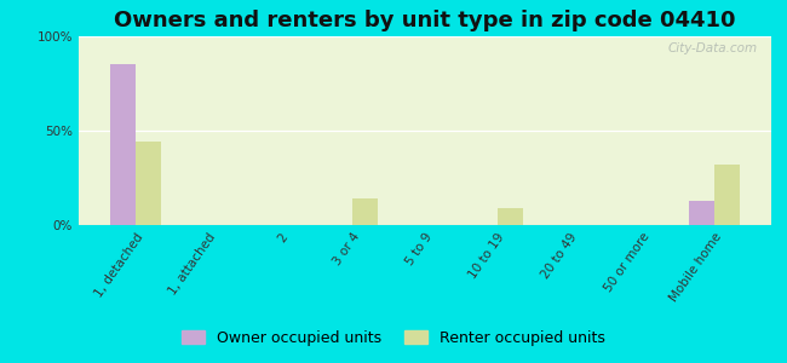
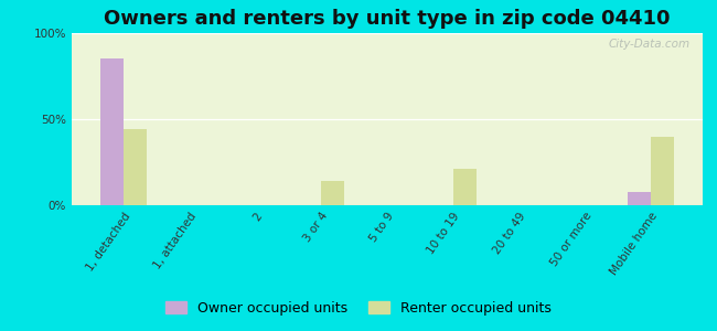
Renter occupied units/10 to 19: 9% -> 21%
Owner occupied units/Mobile home: 13% -> 8%
Renter occupied units/Mobile home: 32% -> 40%
